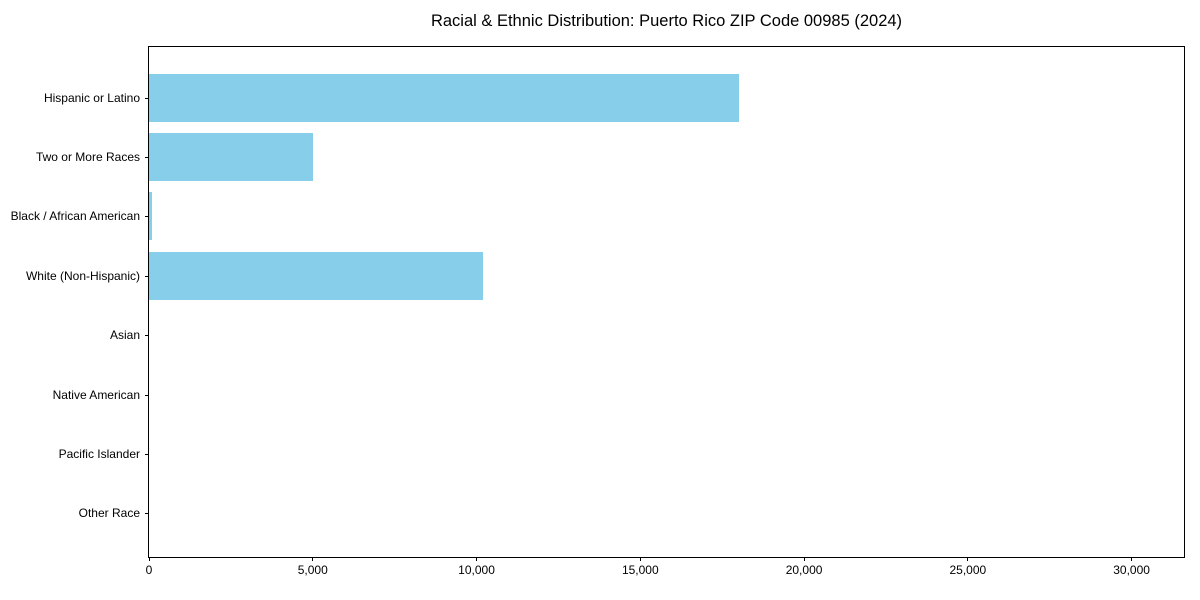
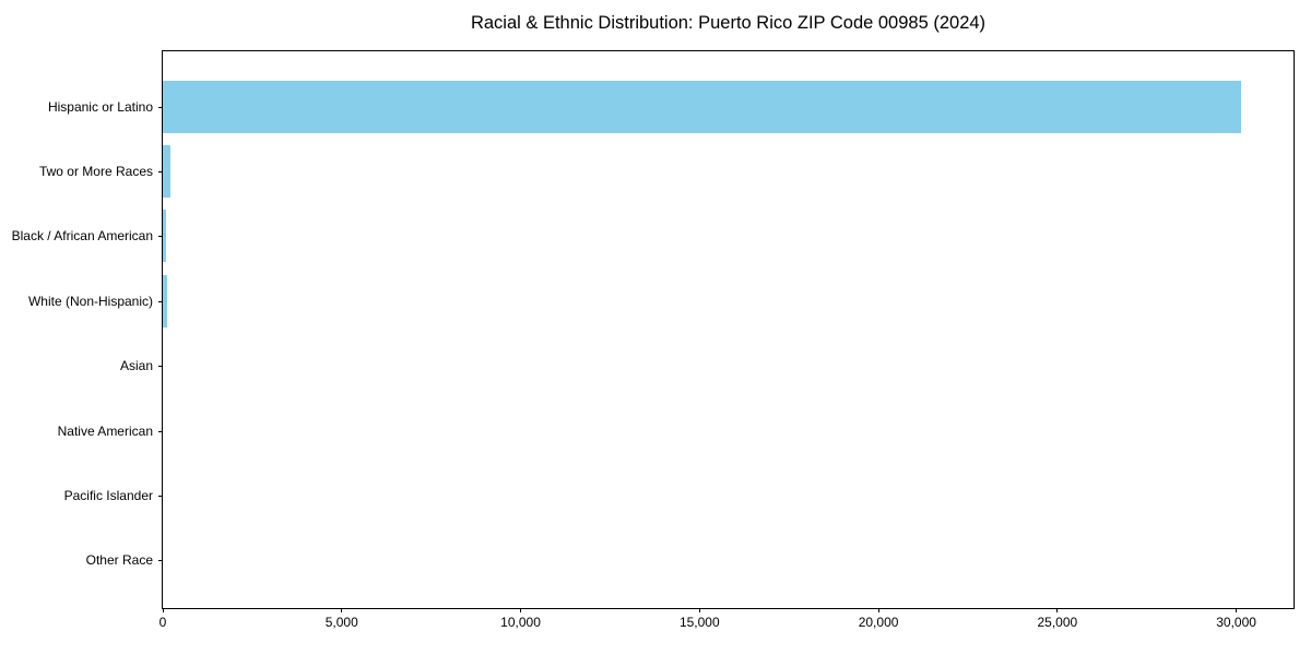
Hispanic or Latino: 18000 -> 30100
Two or More Races: 5000 -> 200
White (Non-Hispanic): 10200 -> 100
